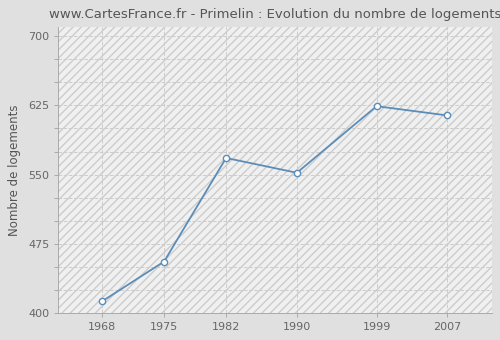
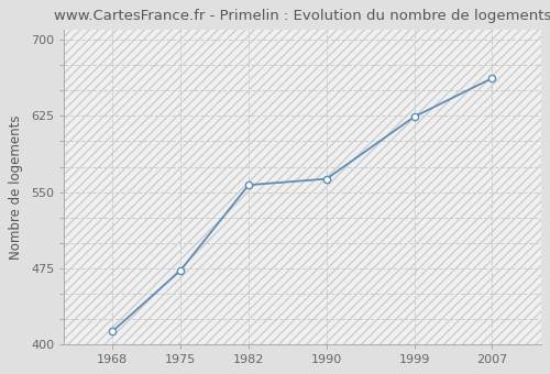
1975: 456 -> 473
1982: 568 -> 557
1990: 552 -> 563
2007: 614 -> 662
